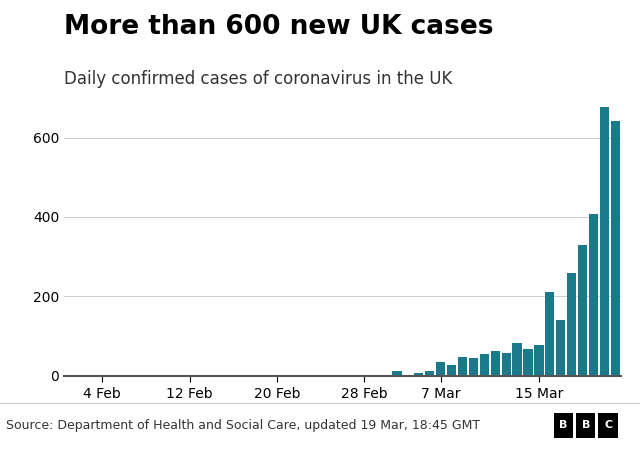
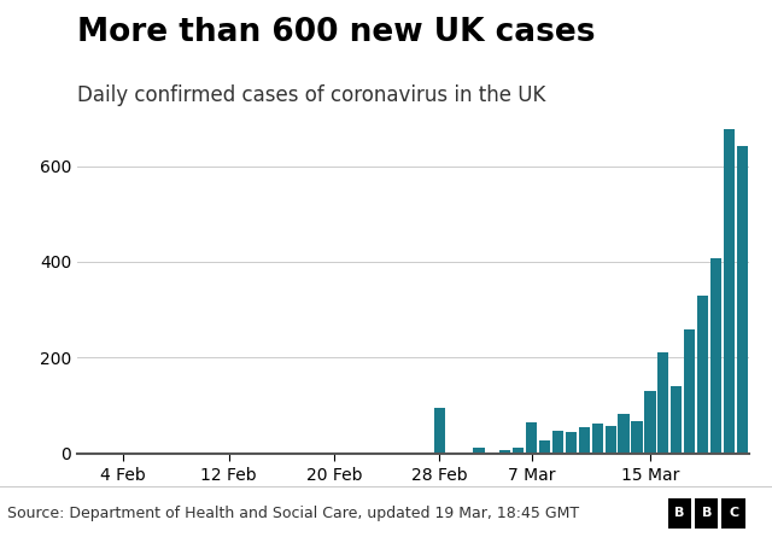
28 Feb: 2 -> 95
7 Mar: 34 -> 65
15 Mar: 78 -> 130
